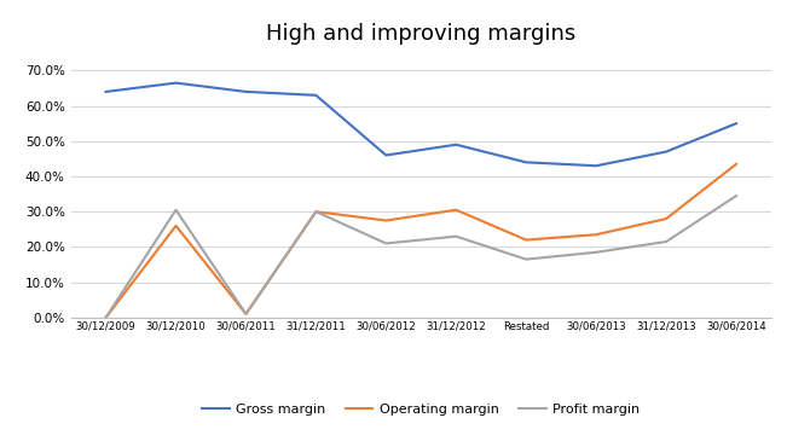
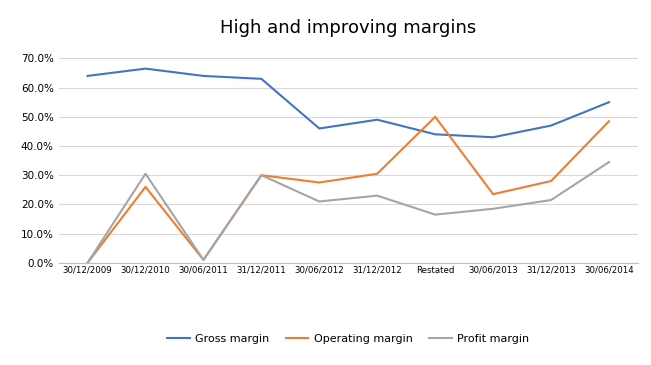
Operating margin/Restated: 22.0% -> 50.0%
Operating margin/30/06/2014: 43.5% -> 48.5%
